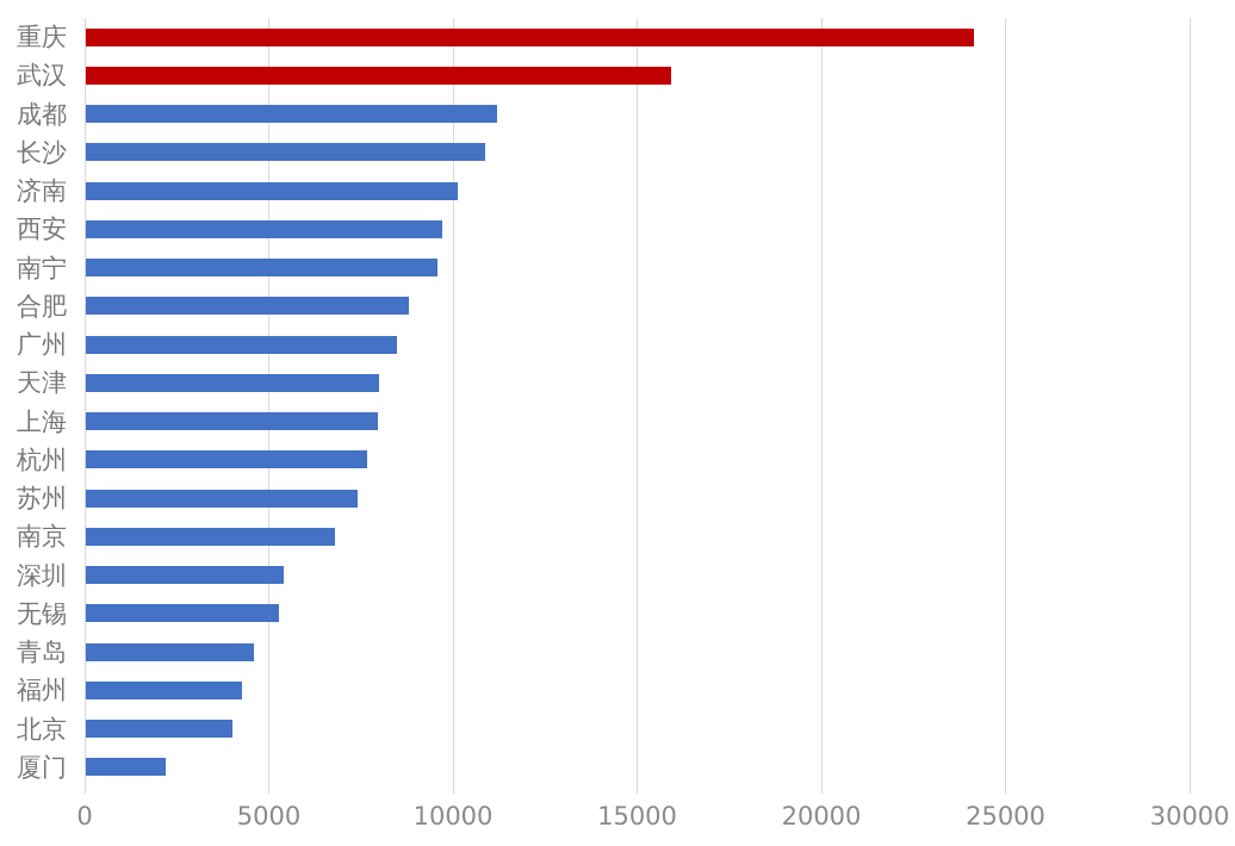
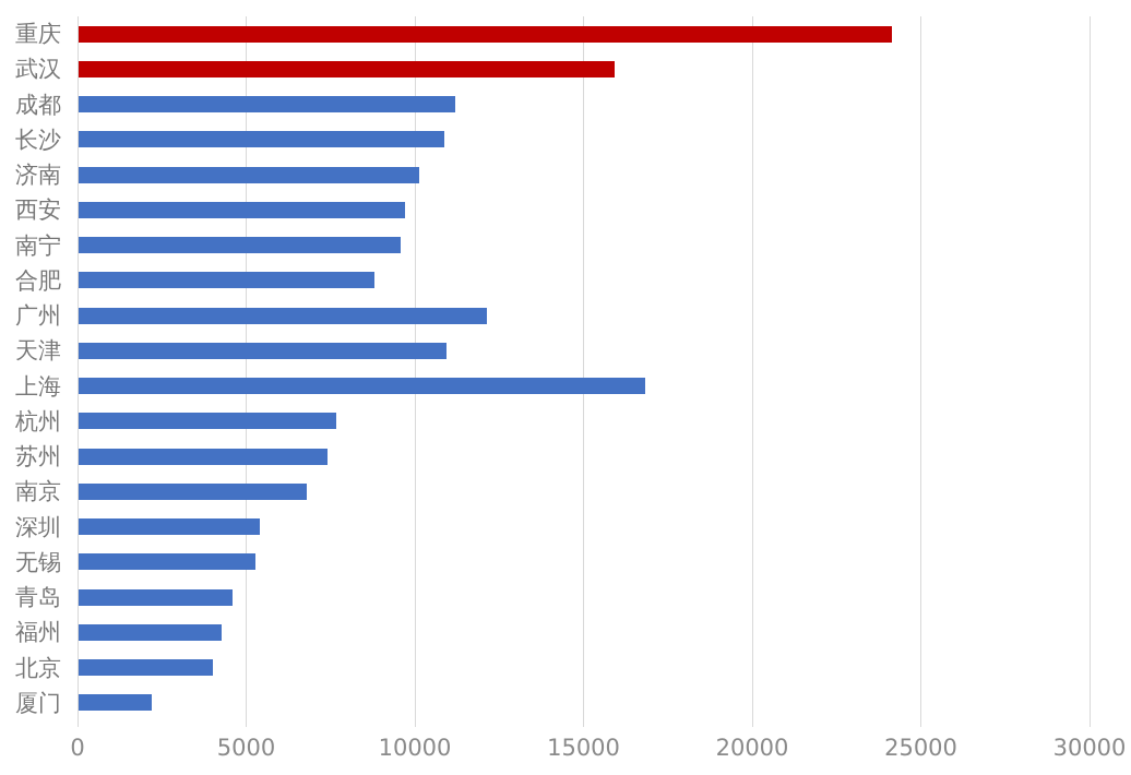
广州: 8400 -> 12100
天津: 8000 -> 10900
上海: 7900 -> 16800
